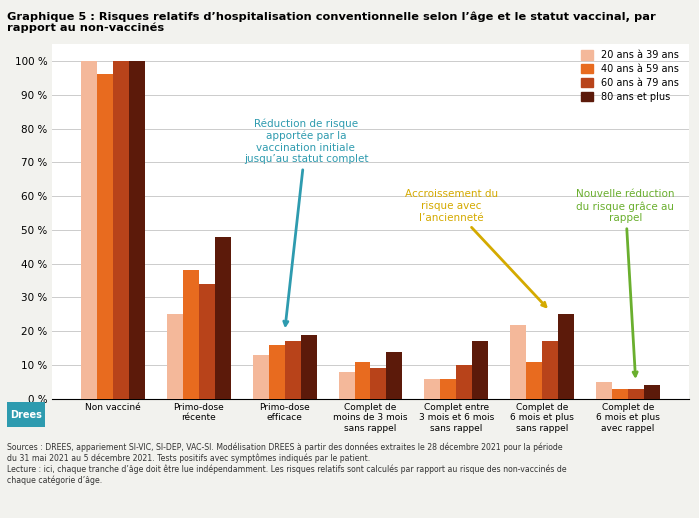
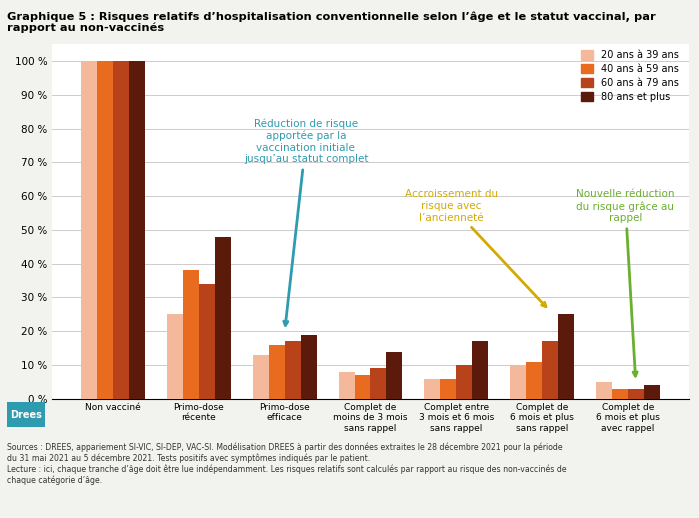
40 ans à 59 ans/Non vacciné: 96 % -> 100 %
40 ans à 59 ans/Complet de moins de 3 mois sans rappel: 11 % -> 7 %
20 ans à 39 ans/Complet de 6 mois et plus sans rappel: 22 % -> 10 %
